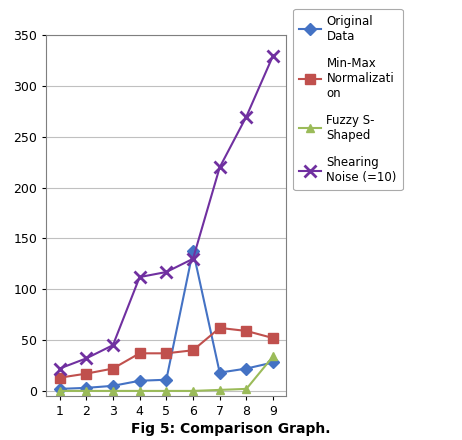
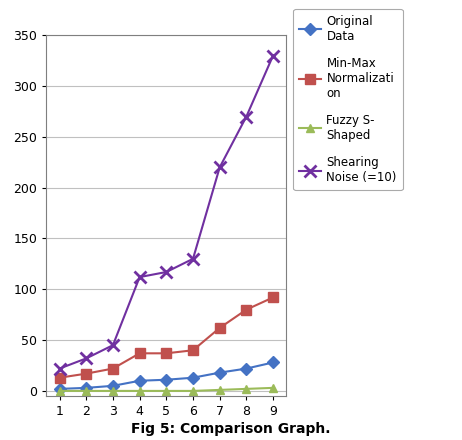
Original Data/6: 138 -> 13
Min-Max Normalizati on/8: 59 -> 80
Min-Max Normalizati on/9: 52 -> 92
Fuzzy S- Shaped/9: 34 -> 3
